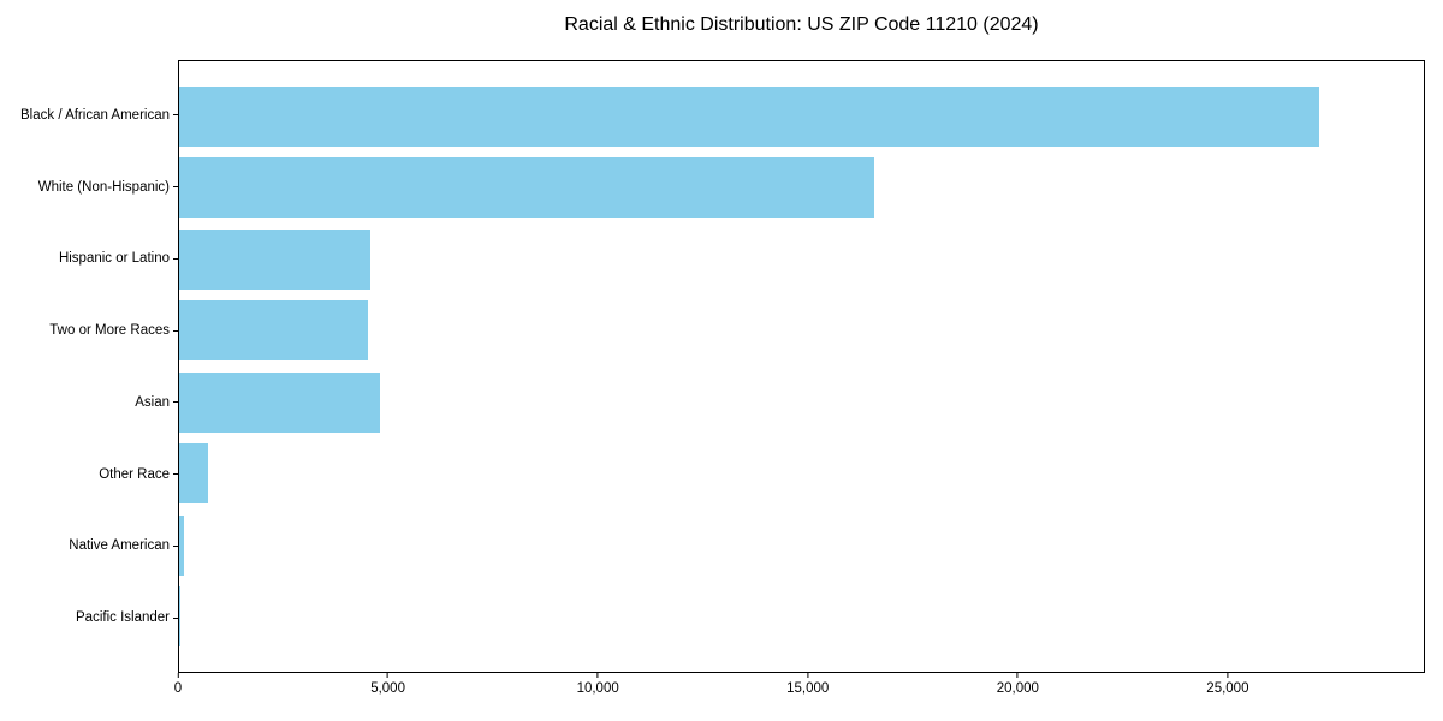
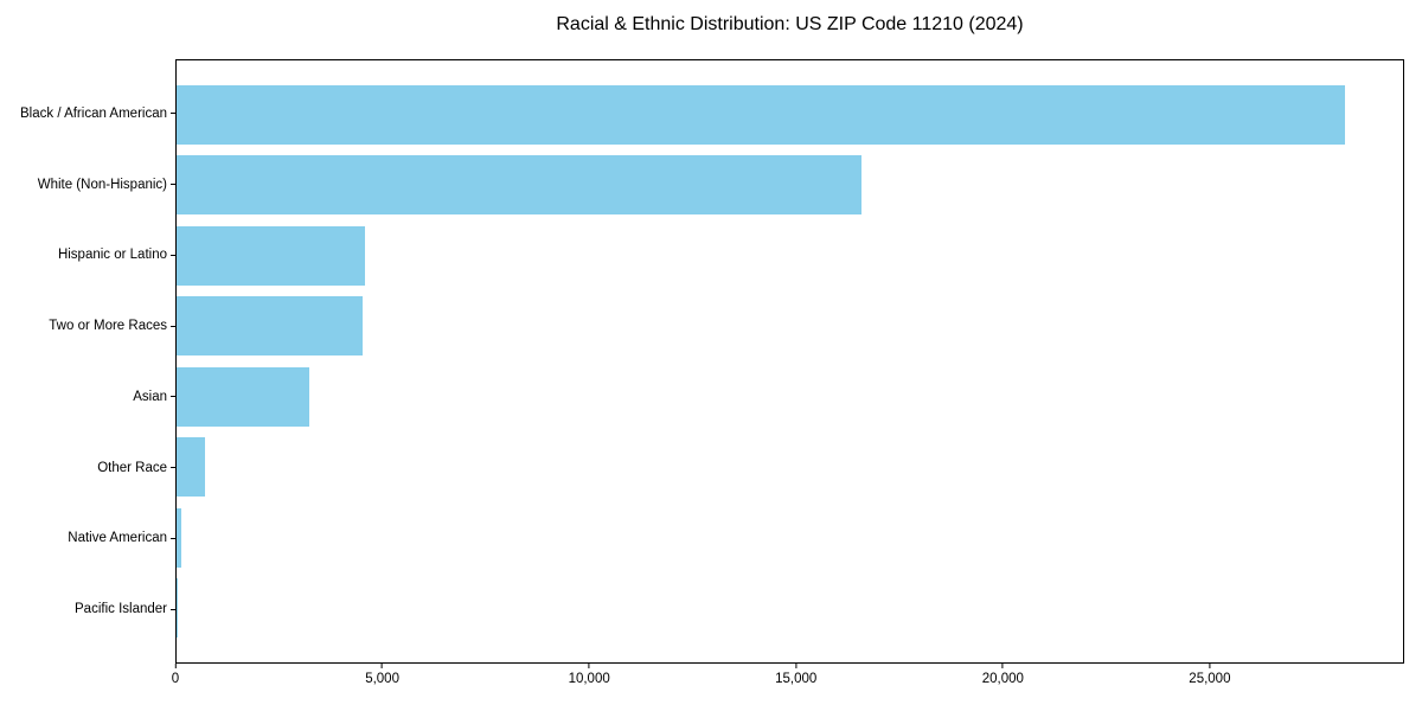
Black / African American: 27200 -> 28300
Asian: 4800 -> 3200
